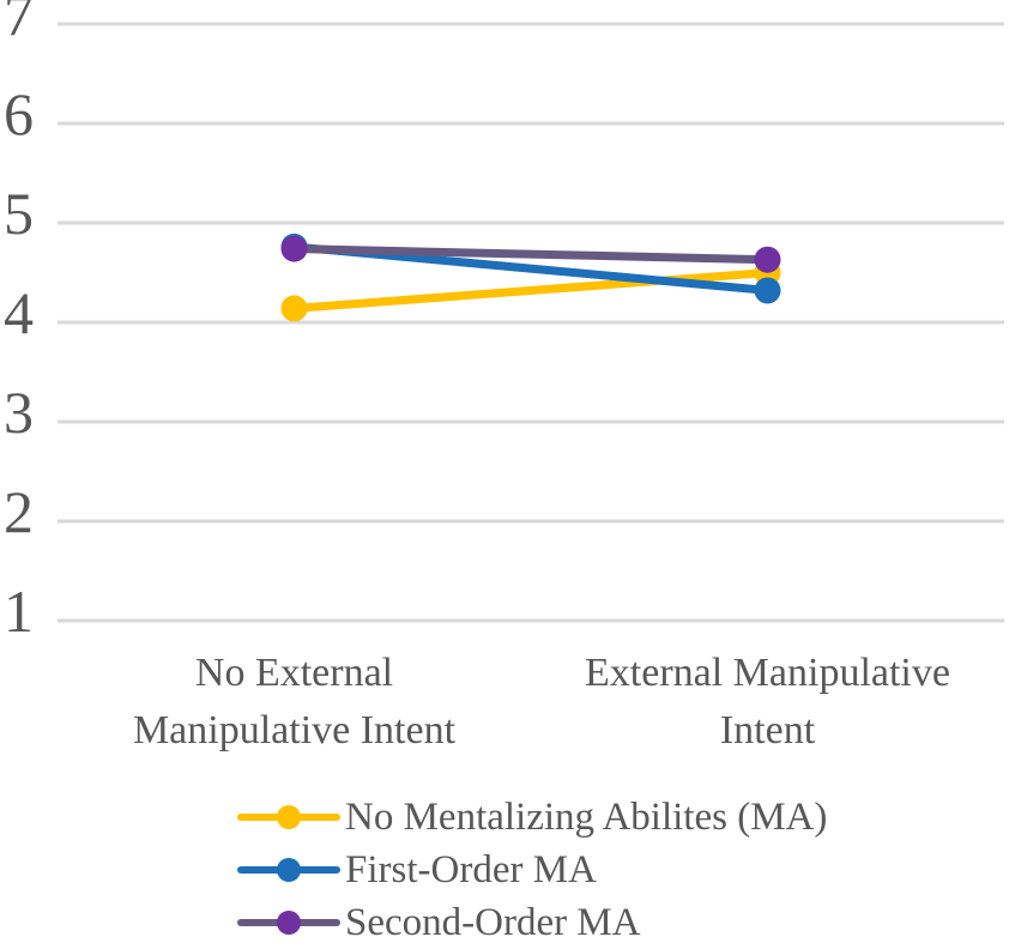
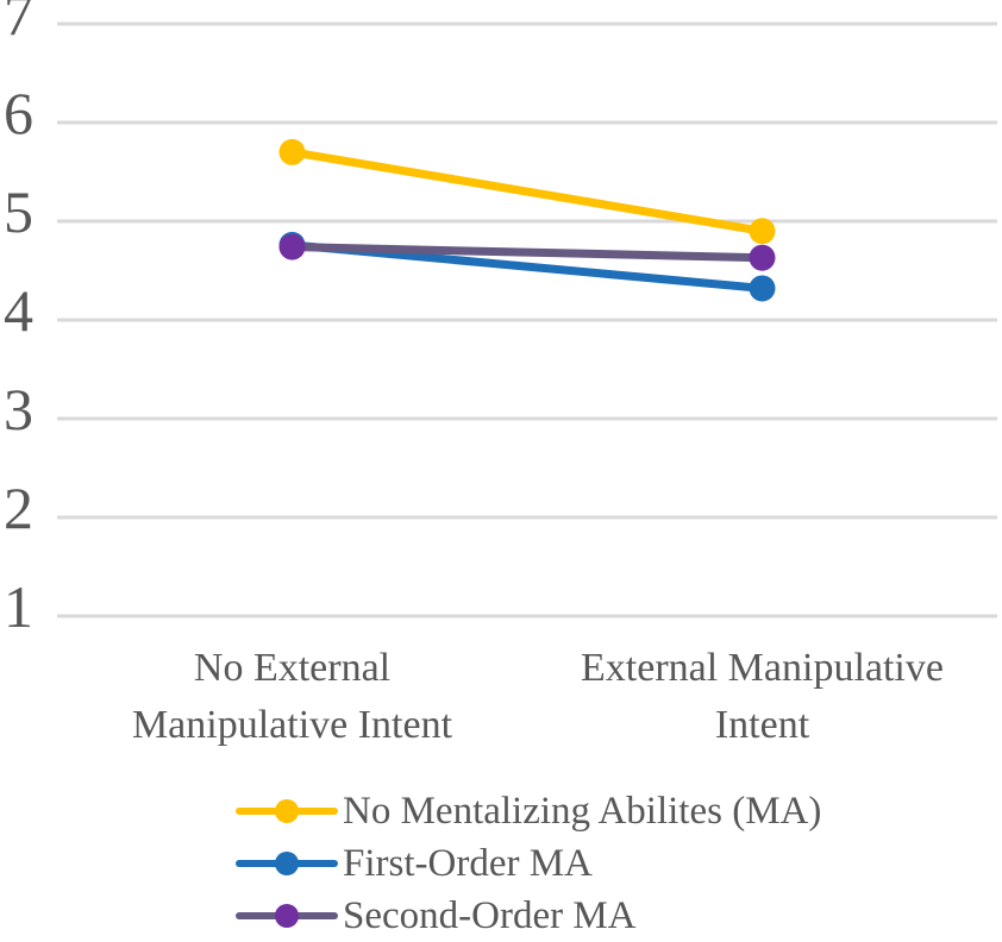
No Mentalizing Abilites (MA)/No External Manipulative Intent: 4.1 -> 5.7
No Mentalizing Abilites (MA)/External Manipulative Intent: 4.5 -> 4.9
